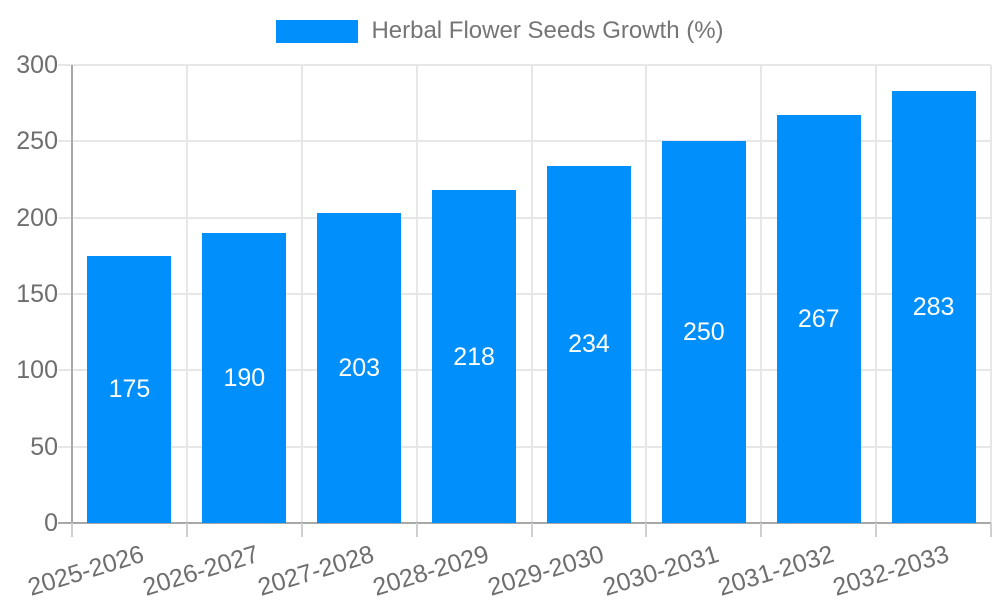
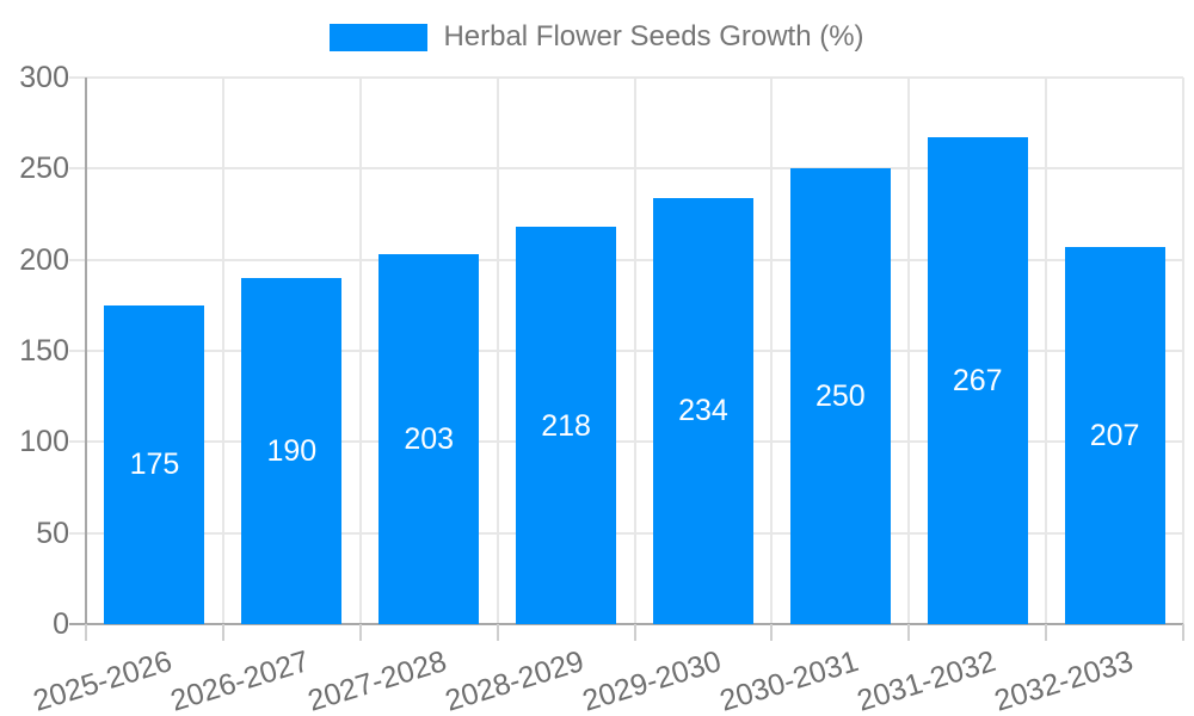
2032-2033: 283 -> 207
